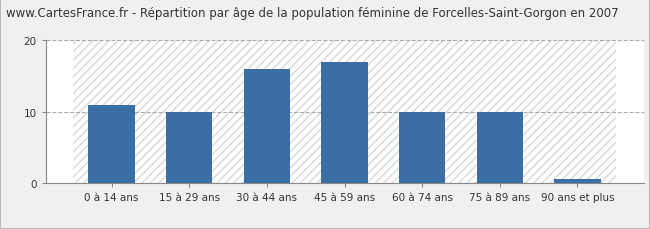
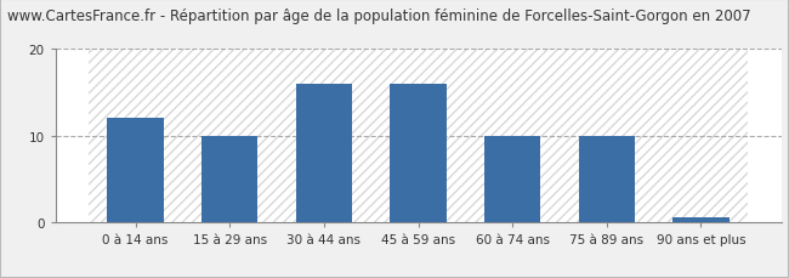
0 à 14 ans: 11.0 -> 12.0
45 à 59 ans: 17.0 -> 16.0
